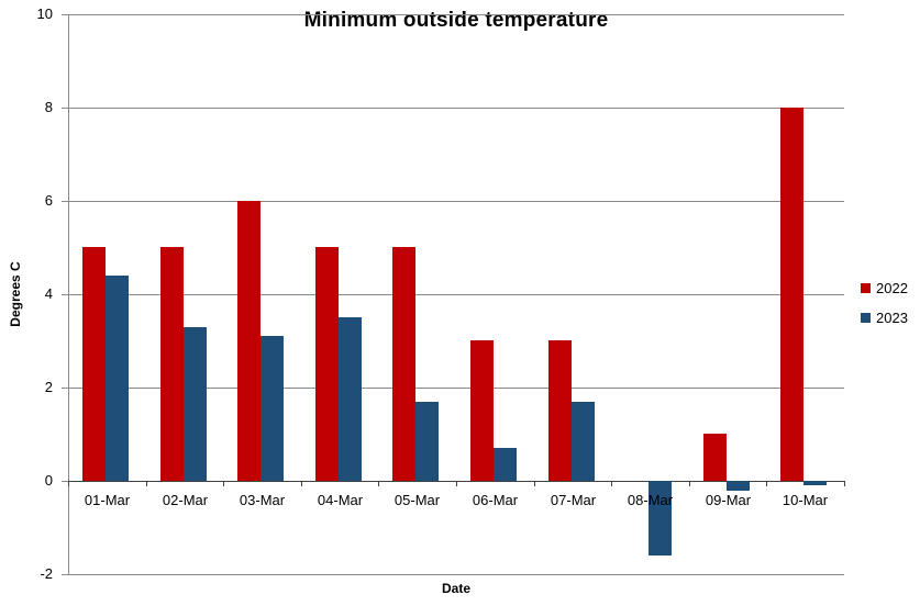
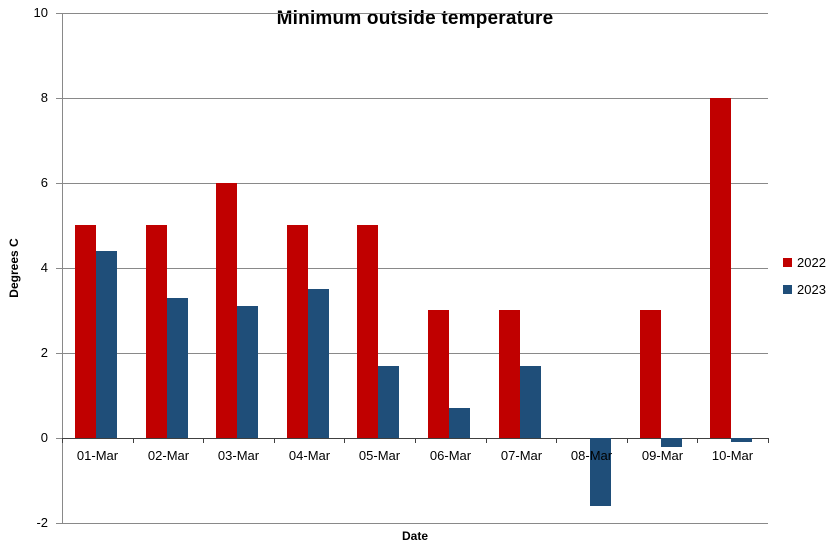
2022/09-Mar: 1 -> 3
